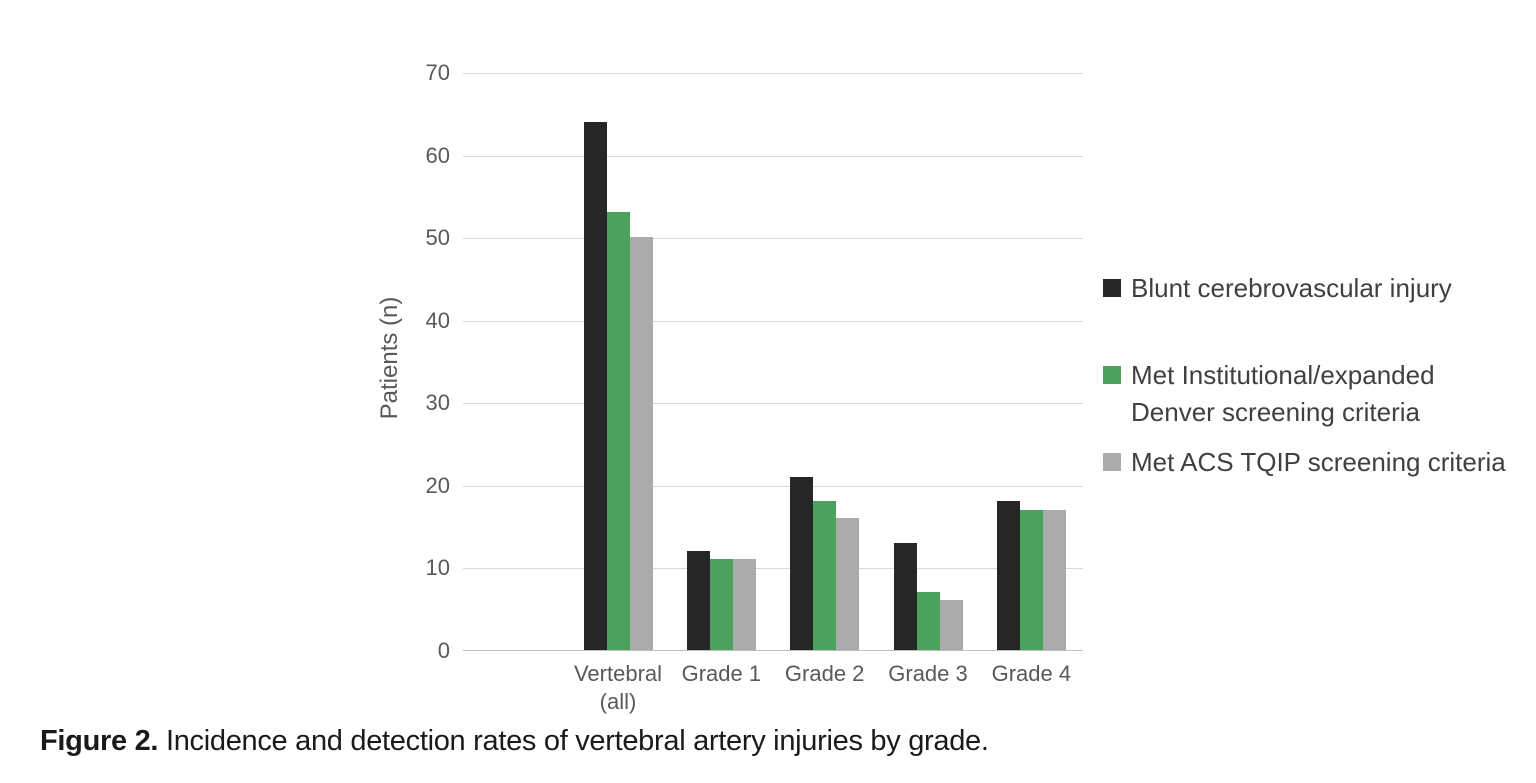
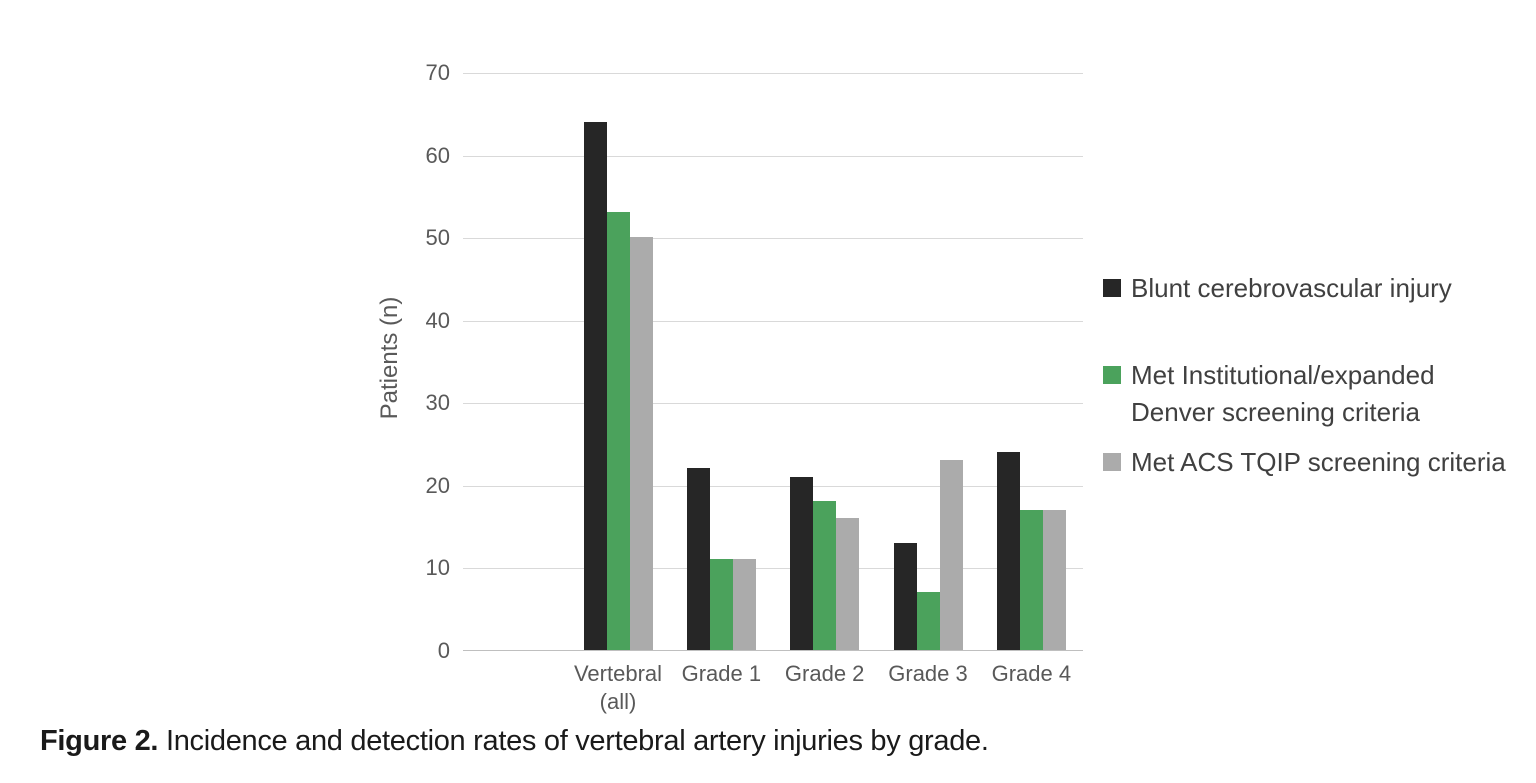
Blunt cerebrovascular injury/Grade 1: 12 -> 22
Met ACS TQIP screening criteria/Grade 3: 6 -> 23
Blunt cerebrovascular injury/Grade 4: 18 -> 24
